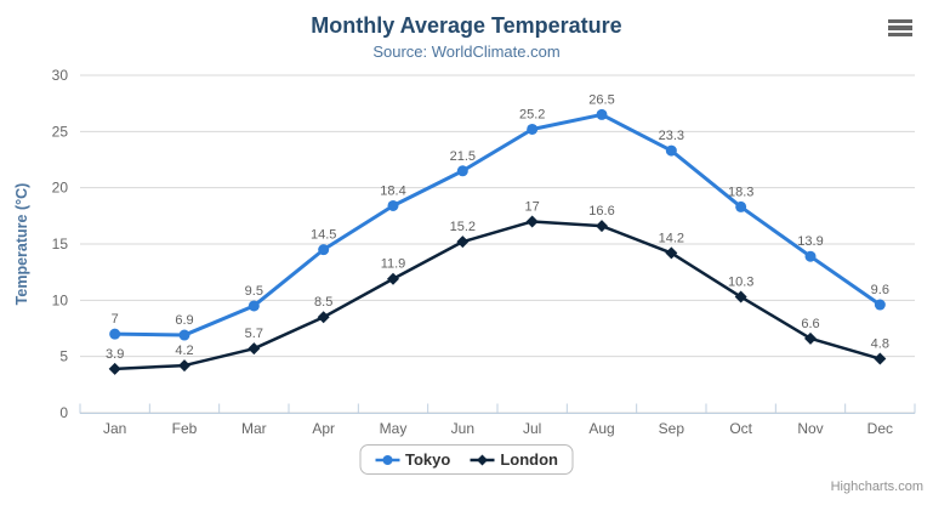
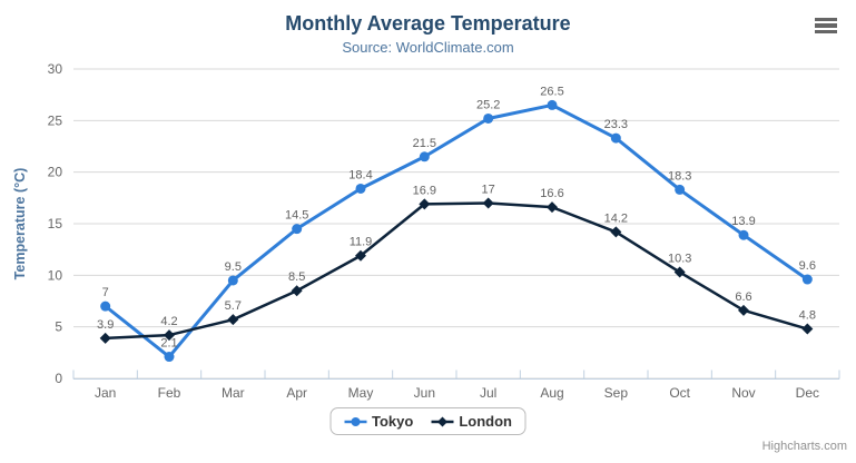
Tokyo/Feb: 6.9 -> 2.1
London/Jun: 15.2 -> 16.9
